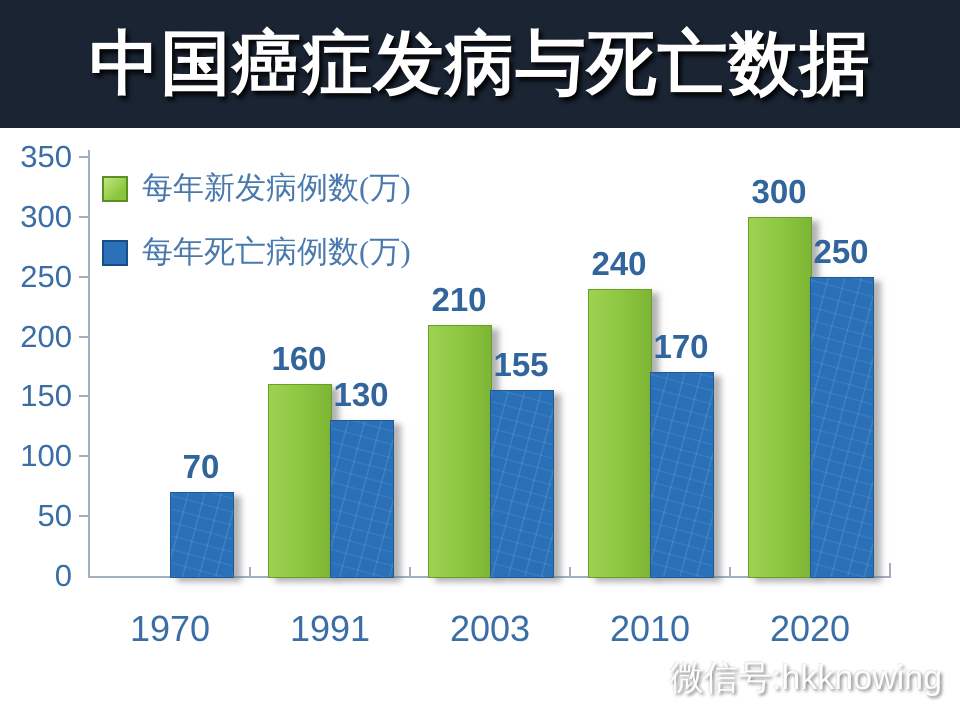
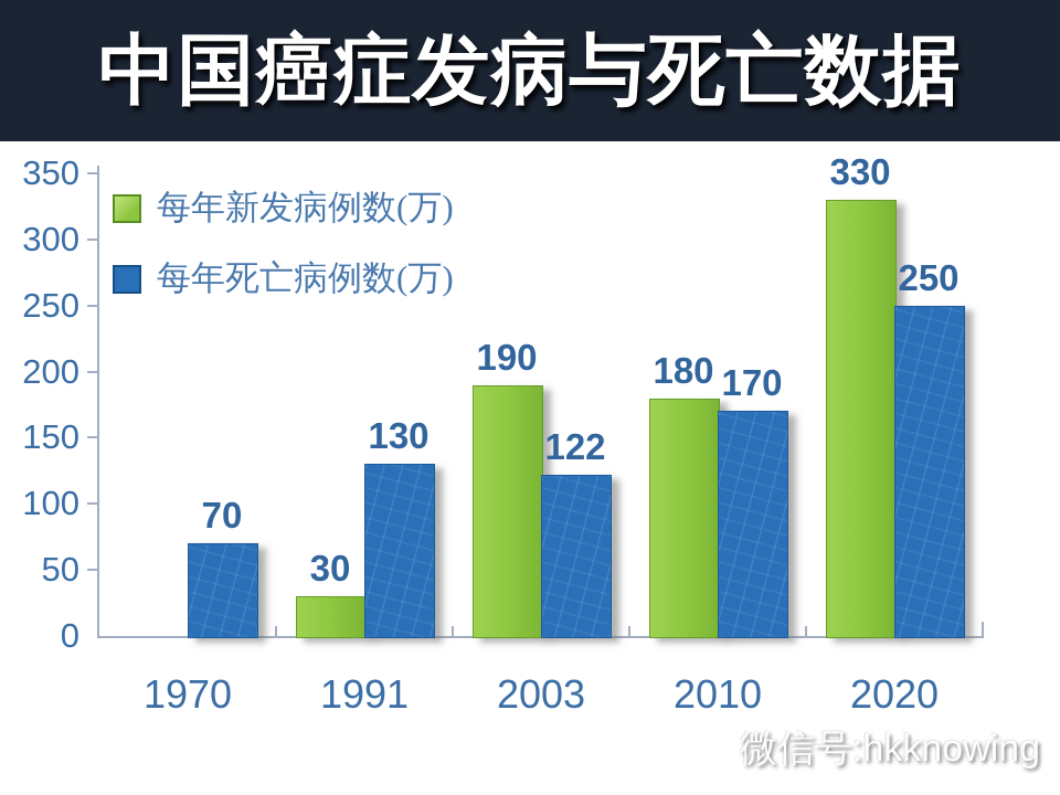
每年新发病例数(万)/1991: 160 -> 30
每年新发病例数(万)/2003: 210 -> 190
每年死亡病例数(万)/2003: 155 -> 122
每年新发病例数(万)/2010: 240 -> 180
每年新发病例数(万)/2020: 300 -> 330
